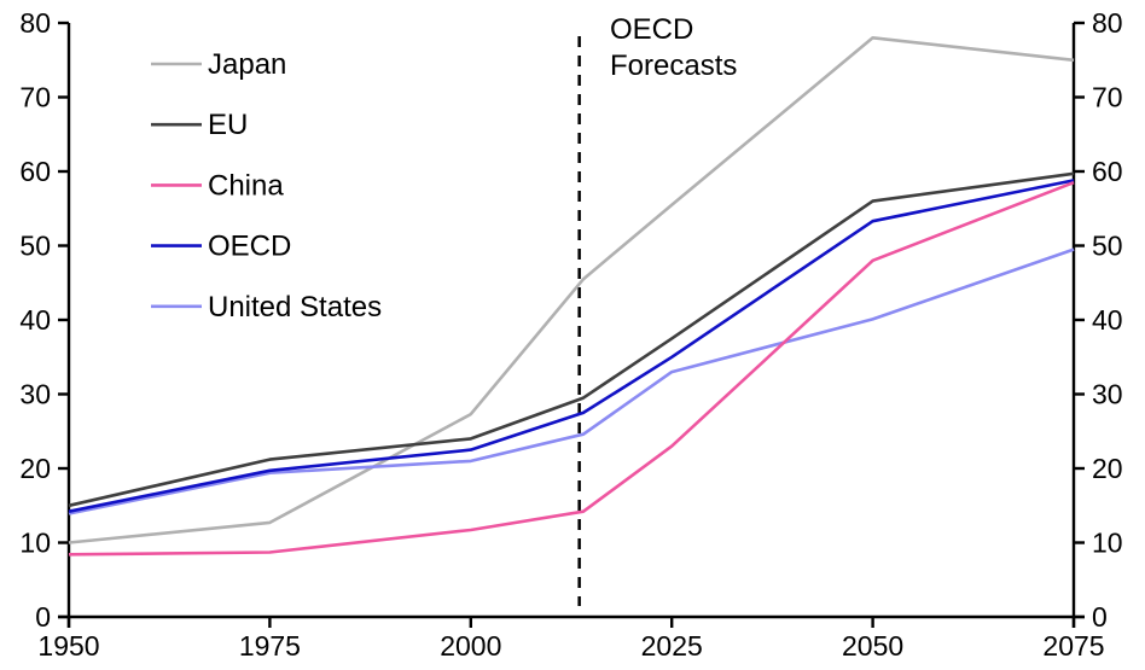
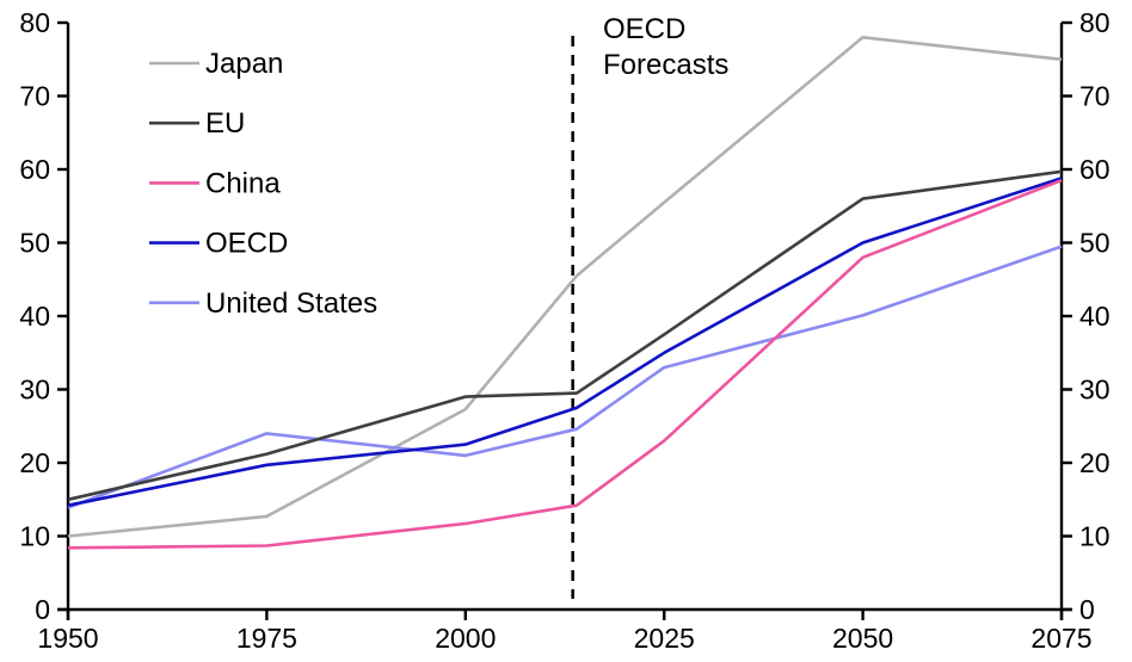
United States/1975: 19 -> 24
EU/2000: 24 -> 29
OECD/2050: 53 -> 50
